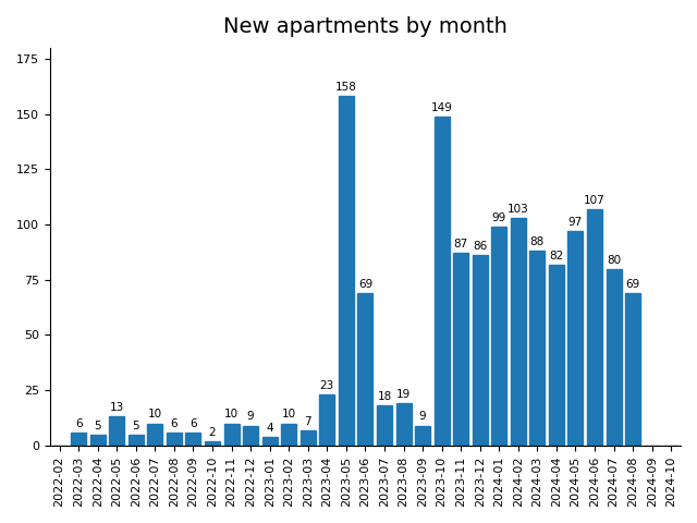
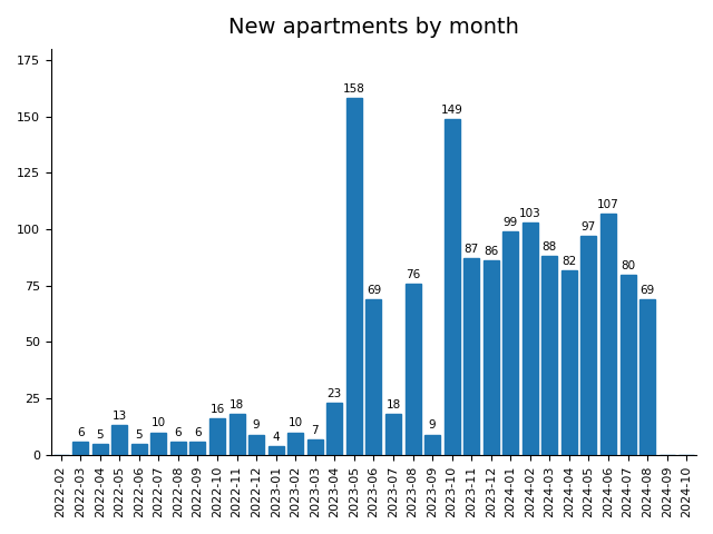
2022-10: 2 -> 16
2022-11: 10 -> 18
2023-08: 19 -> 76
